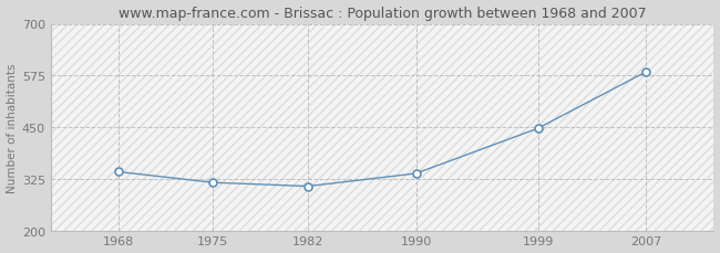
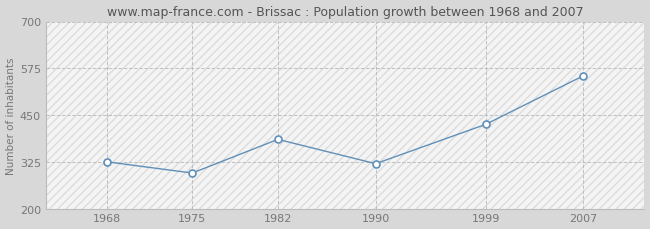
1968: 342 -> 325
1975: 316 -> 295
1982: 307 -> 385
1990: 338 -> 320
1999: 447 -> 425
2007: 584 -> 555
